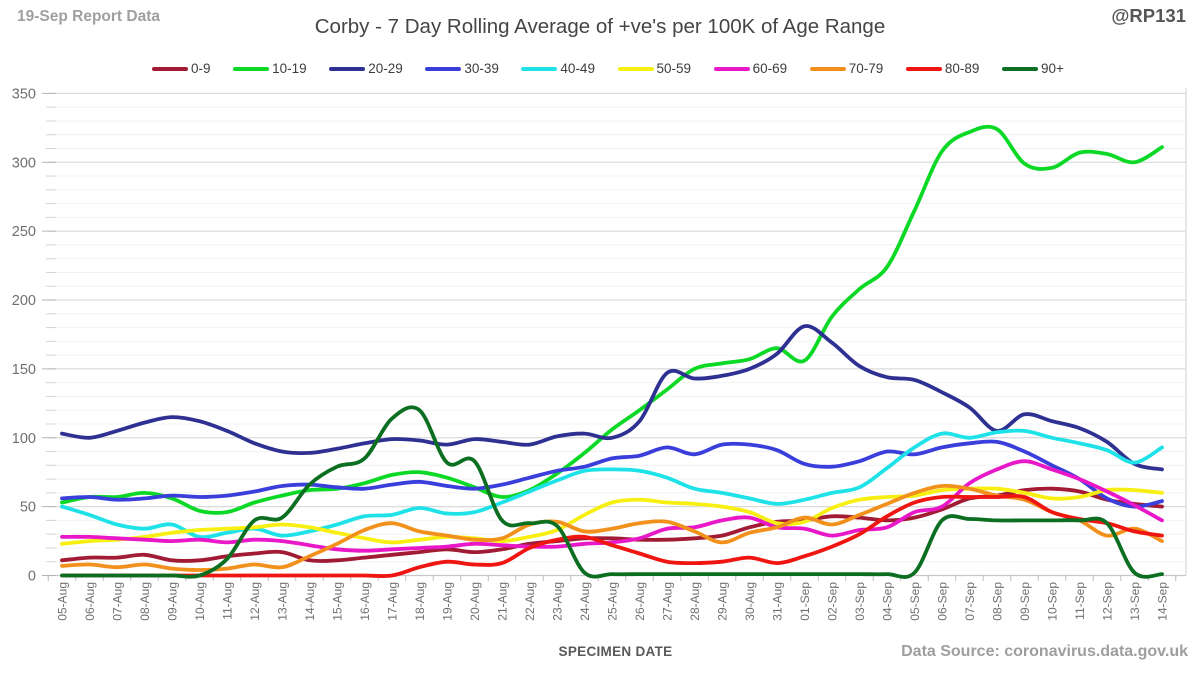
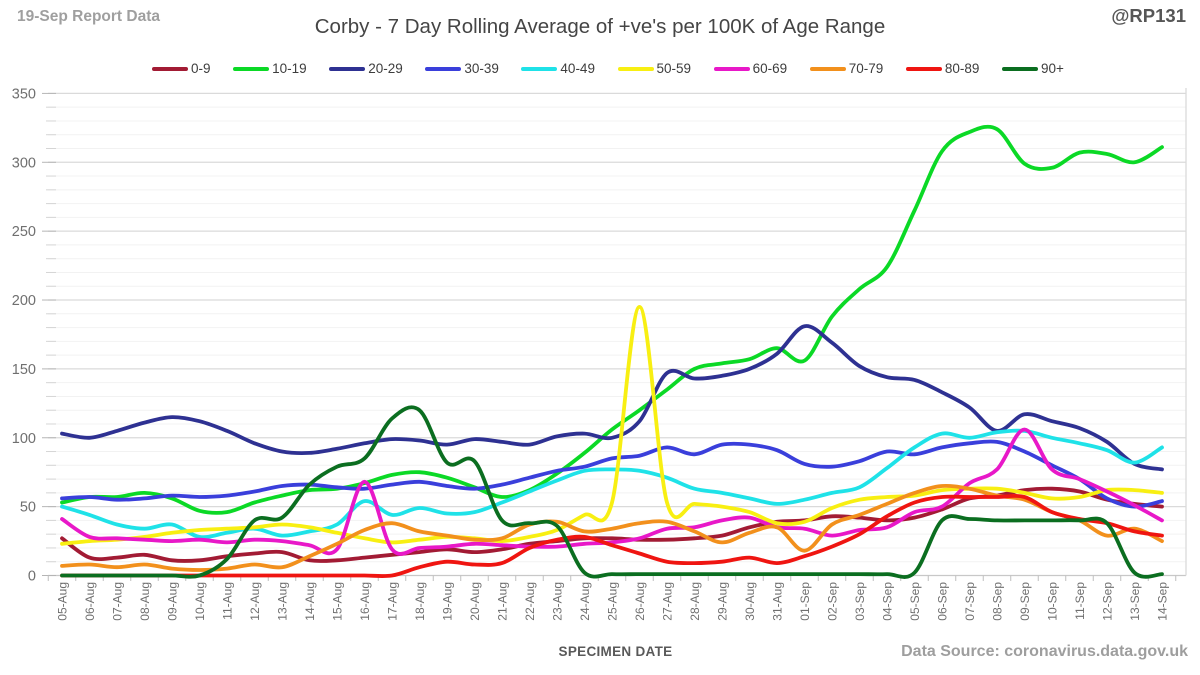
0-9/05-Aug: 11 -> 27
60-69/05-Aug: 28 -> 41
40-49/16-Aug: 43 -> 54
60-69/16-Aug: 18 -> 68
50-59/26-Aug: 55 -> 195
70-79/01-Sep: 42 -> 18
60-69/09-Sep: 83 -> 106
